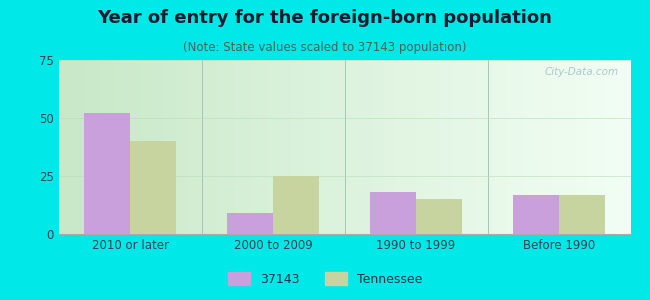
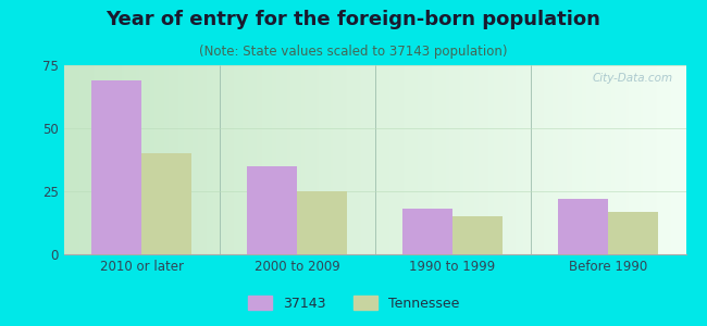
37143/2010 or later: 52 -> 69
37143/2000 to 2009: 9 -> 35
37143/Before 1990: 17 -> 22
